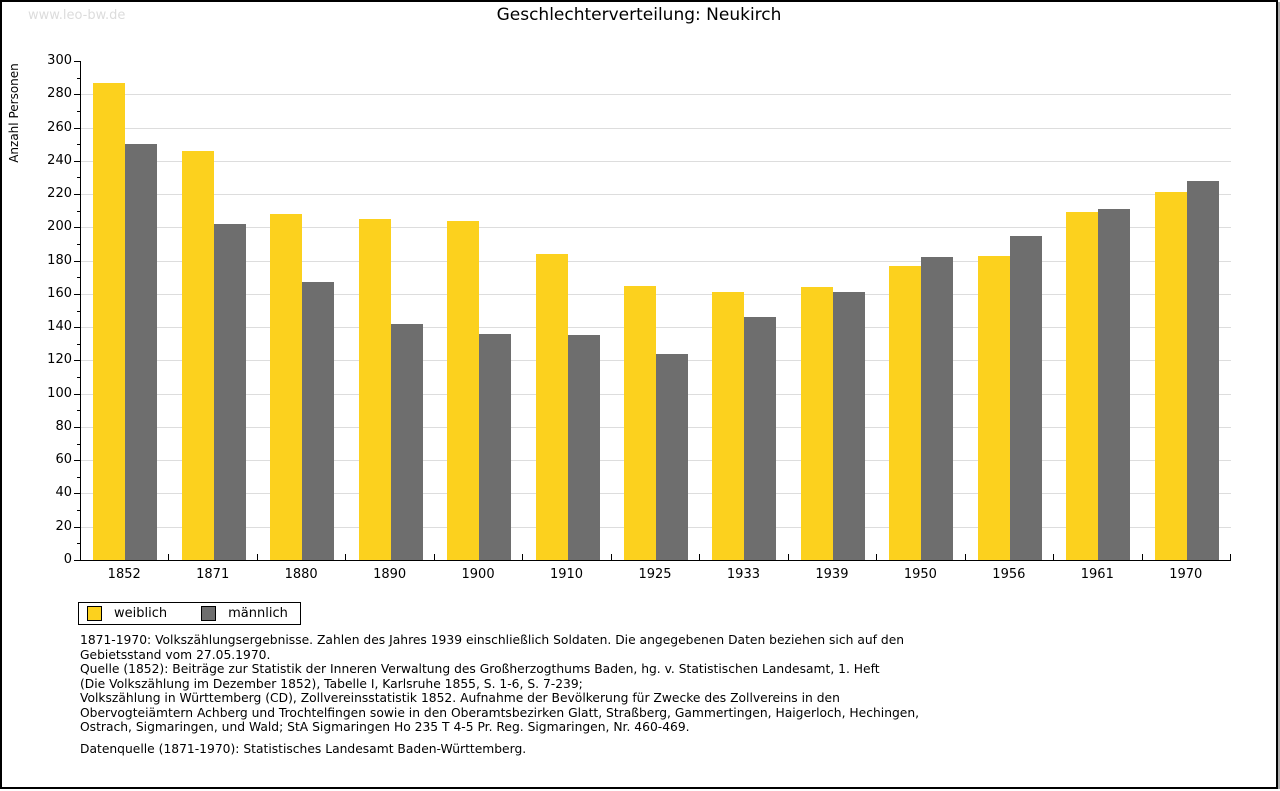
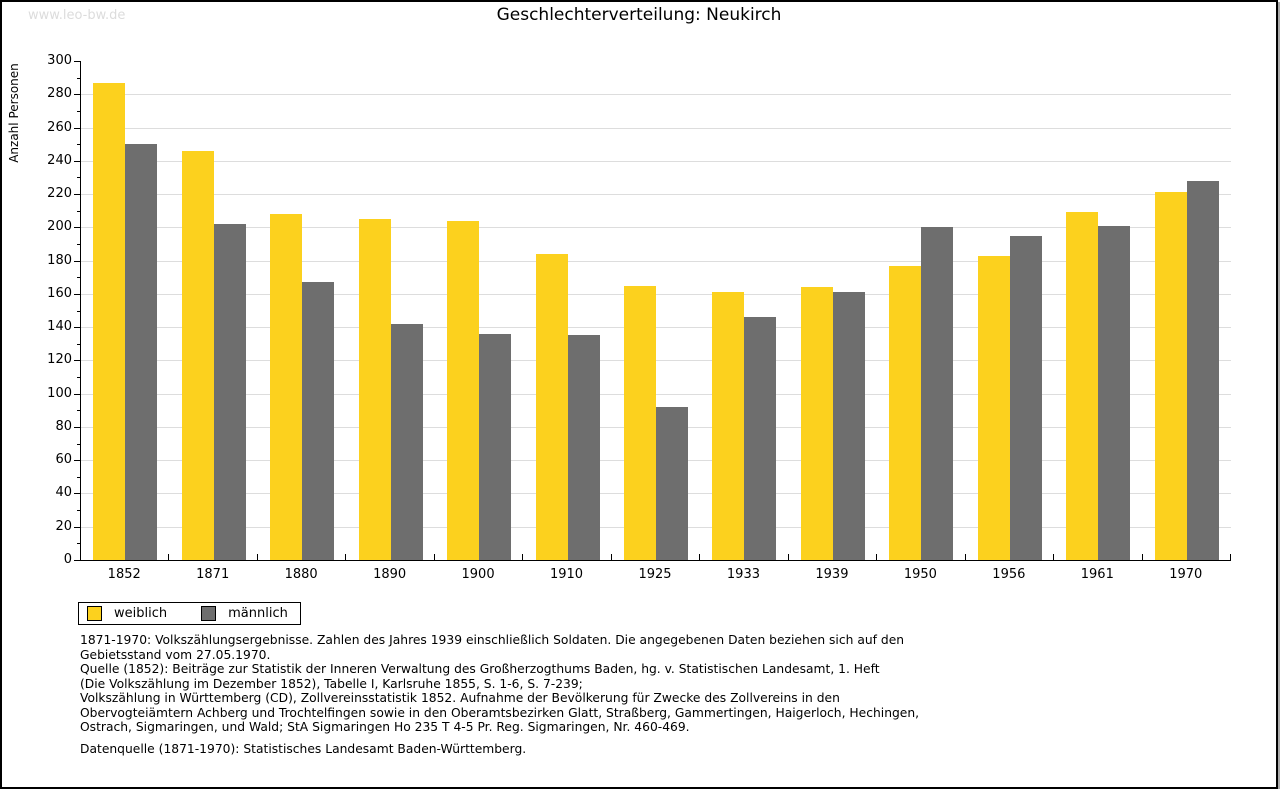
männlich/1925: 124 -> 92
männlich/1950: 182 -> 200
männlich/1961: 211 -> 201
